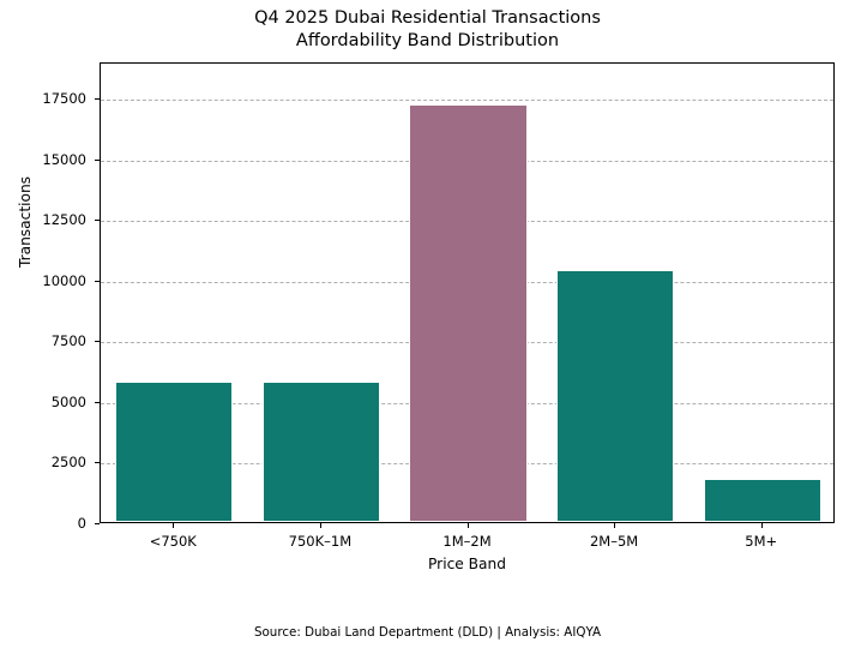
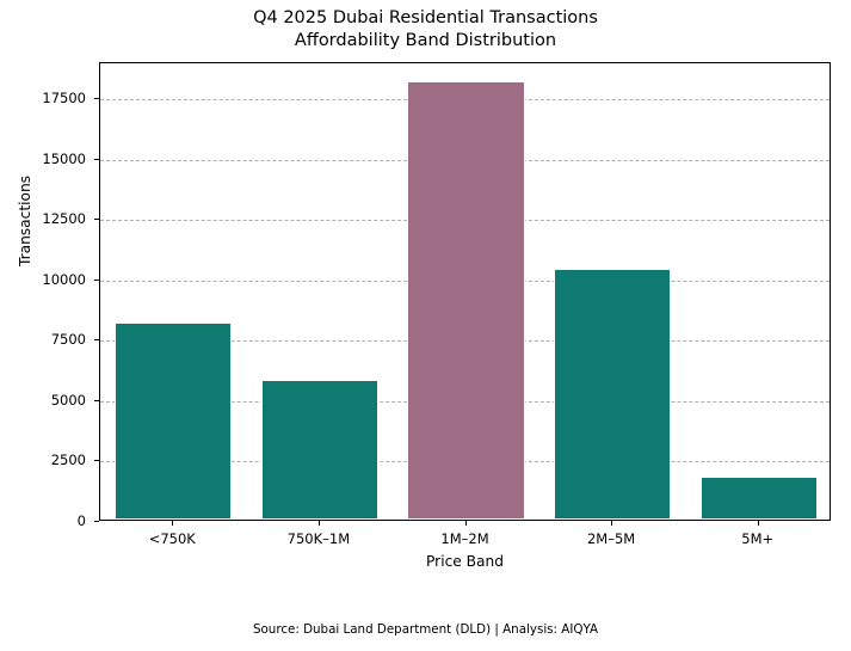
<750K: 5800 -> 8200
1M–2M: 17200 -> 18200
